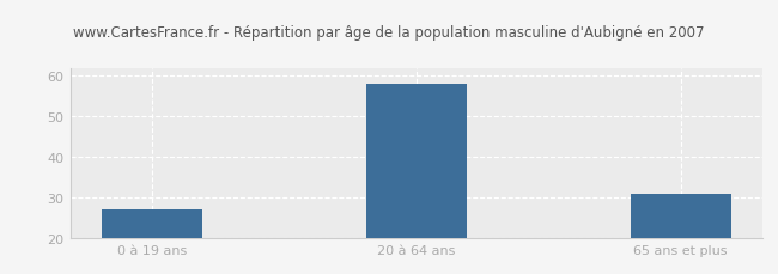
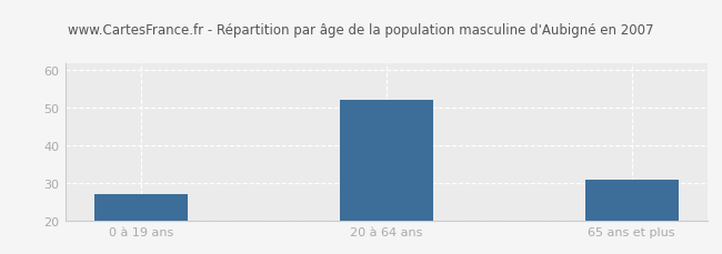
20 à 64 ans: 58 -> 52
